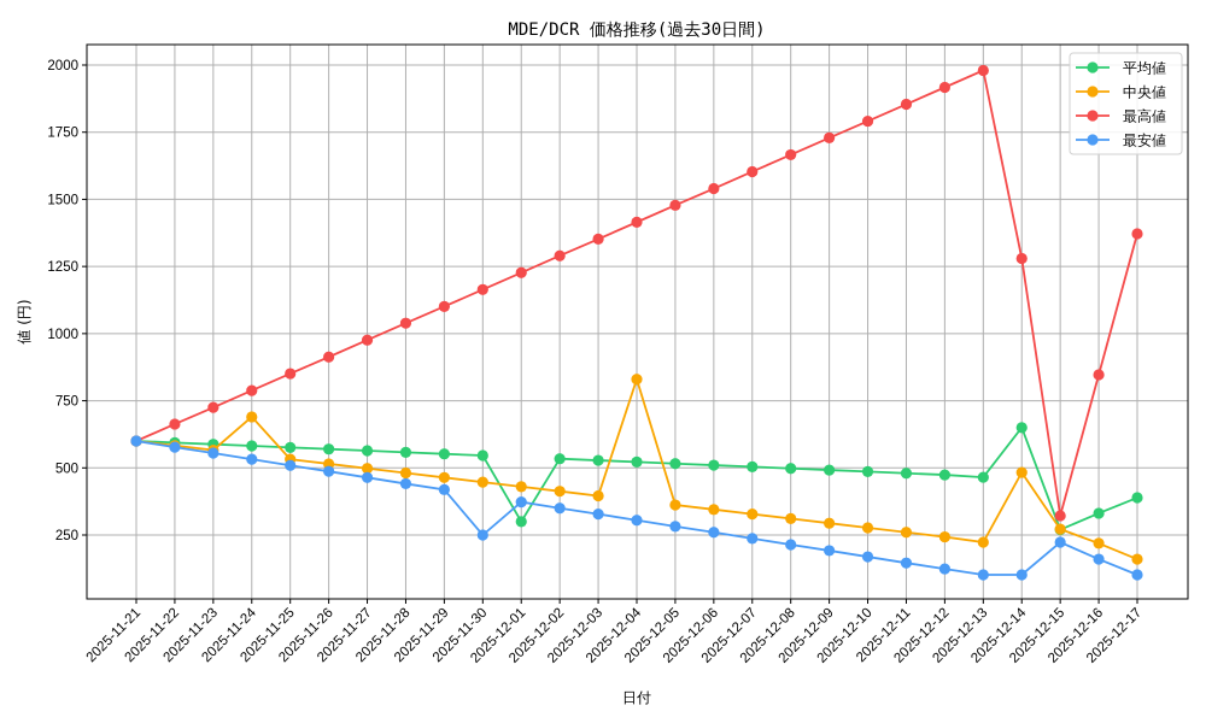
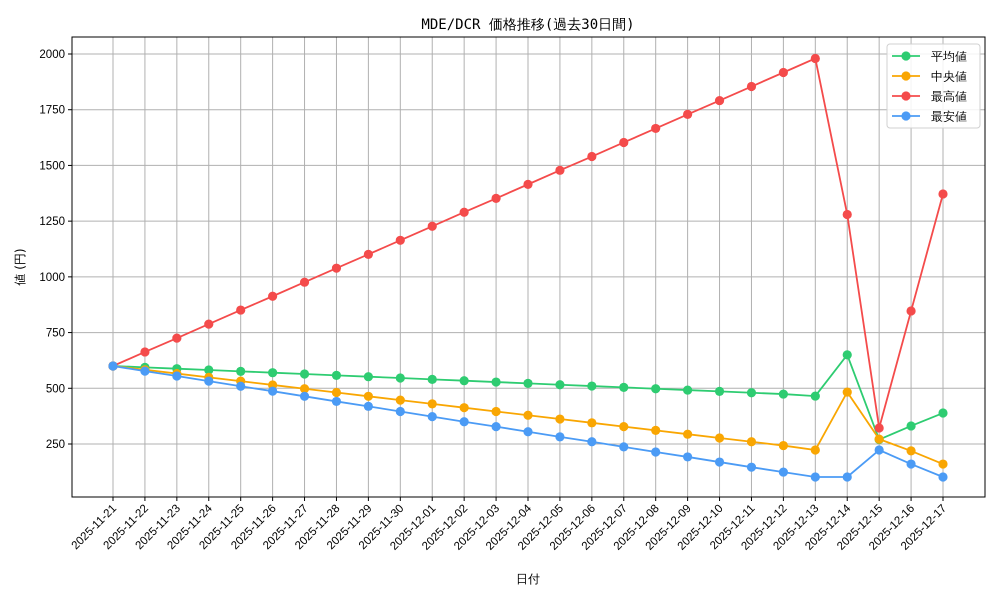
中央値/2025-11-24: 690 -> 550
最安値/2025-11-30: 250 -> 400
平均値/2025-12-01: 300 -> 540
中央値/2025-12-04: 830 -> 380
